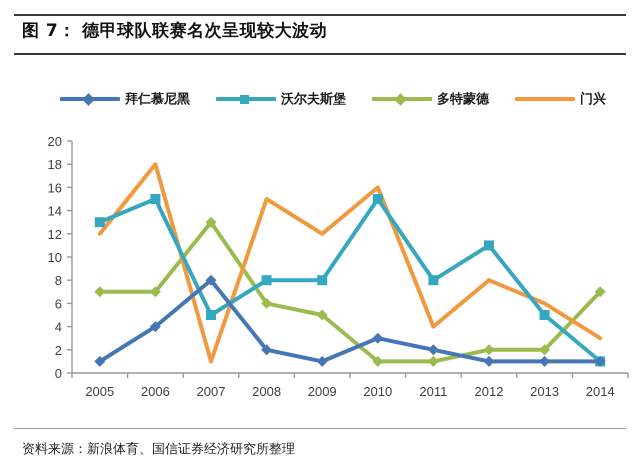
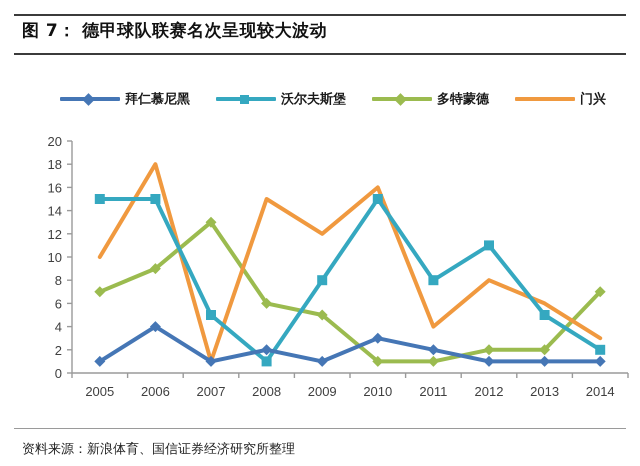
沃尔夫斯堡/2005: 13 -> 15
门兴/2005: 12 -> 10
多特蒙德/2006: 7 -> 9
拜仁慕尼黑/2007: 8 -> 1
沃尔夫斯堡/2008: 8 -> 1
沃尔夫斯堡/2014: 1 -> 2
